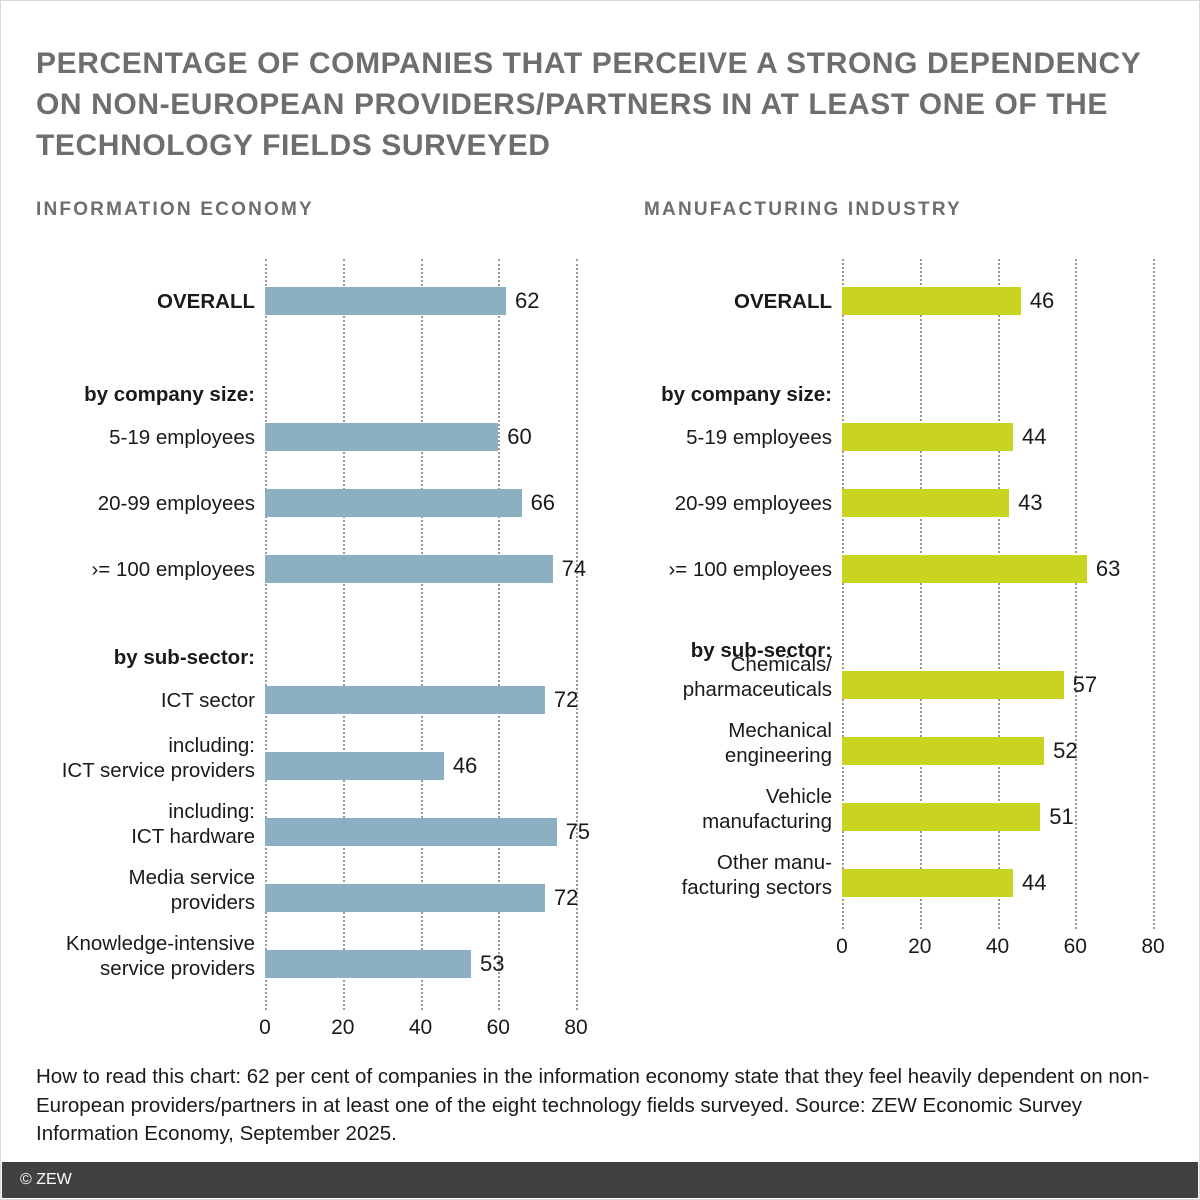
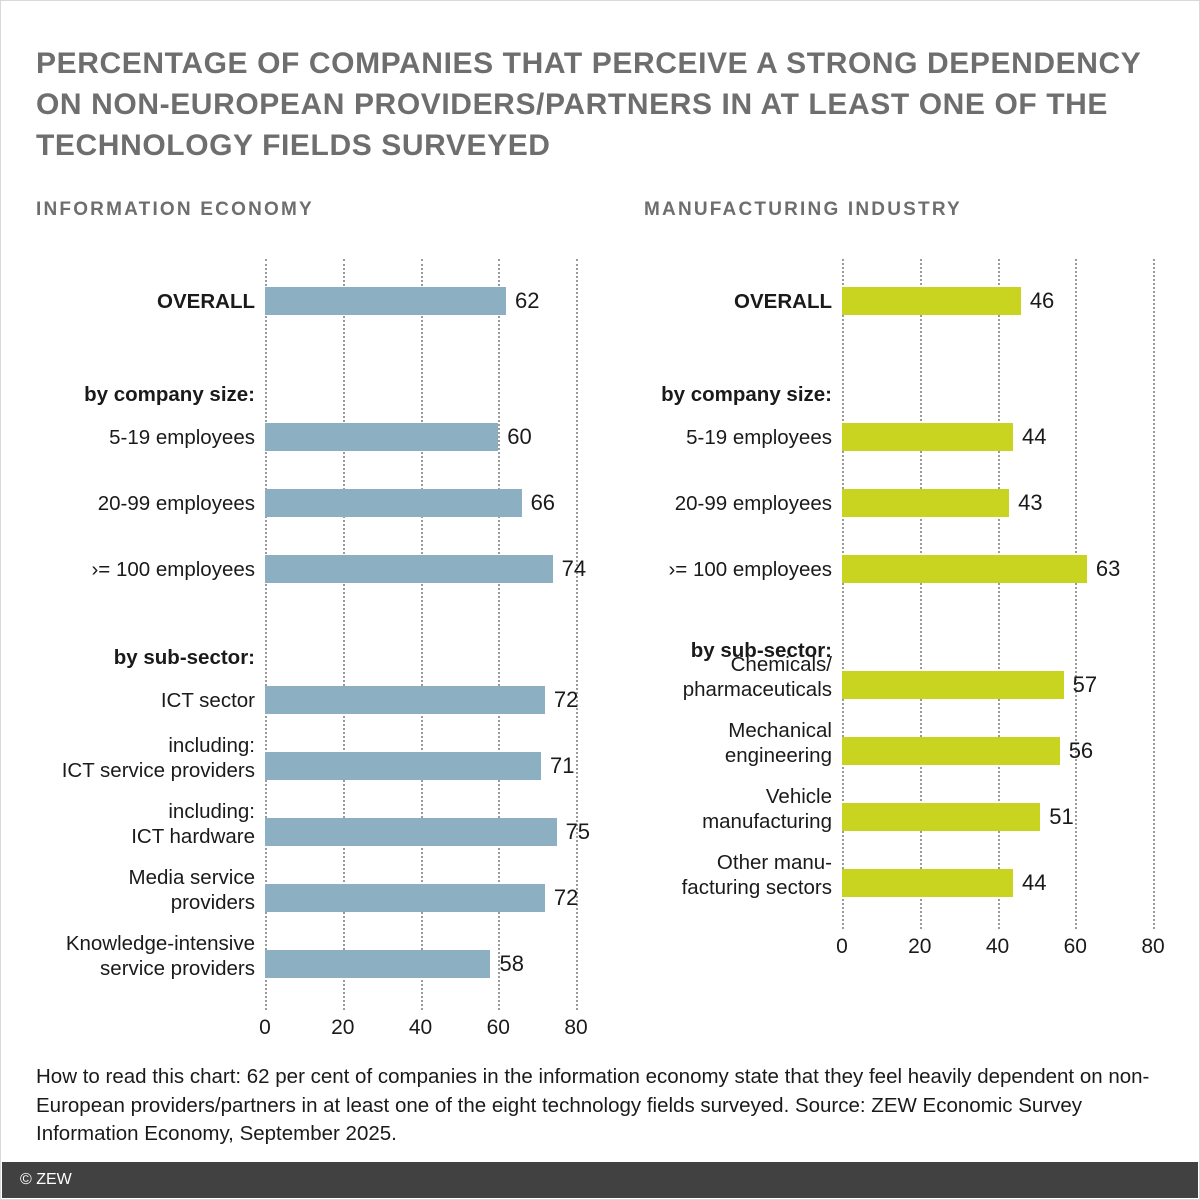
INFORMATION ECONOMY/including: ICT service providers: 46 -> 71
INFORMATION ECONOMY/Knowledge-intensive service providers: 53 -> 58
MANUFACTURING INDUSTRY/Mechanical engineering: 52 -> 56
